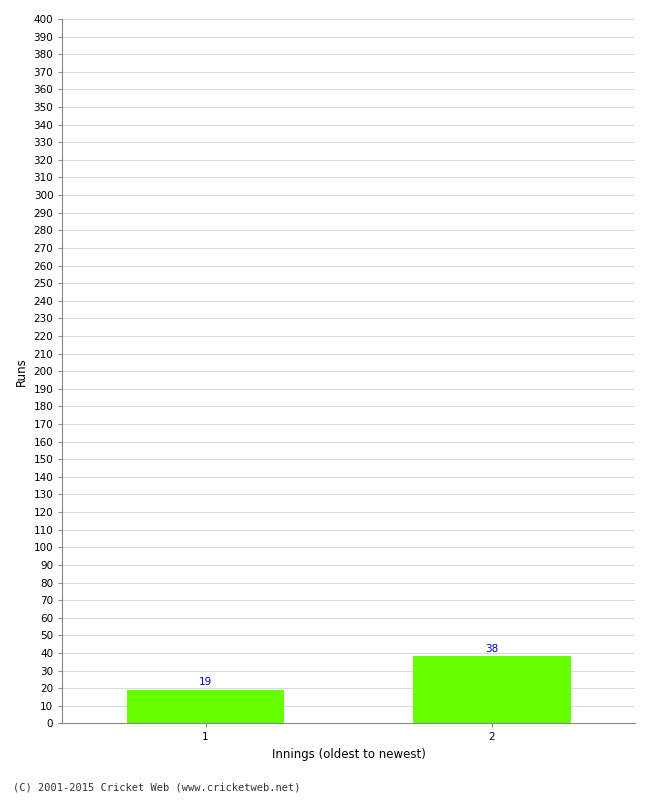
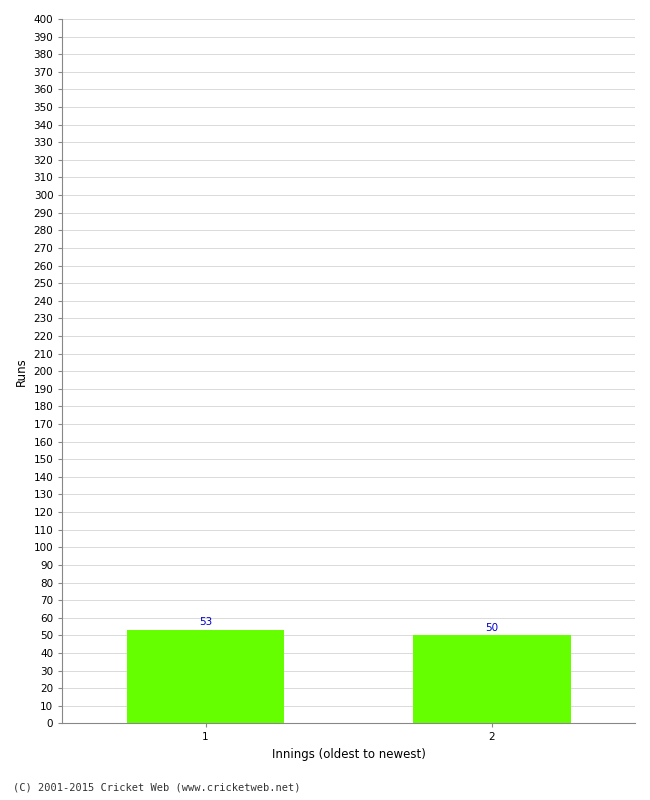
1: 19 -> 53
2: 38 -> 50
